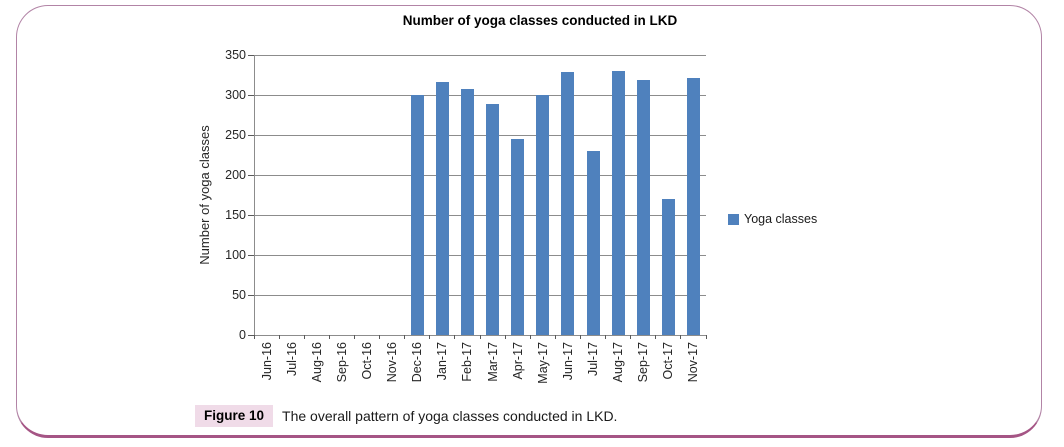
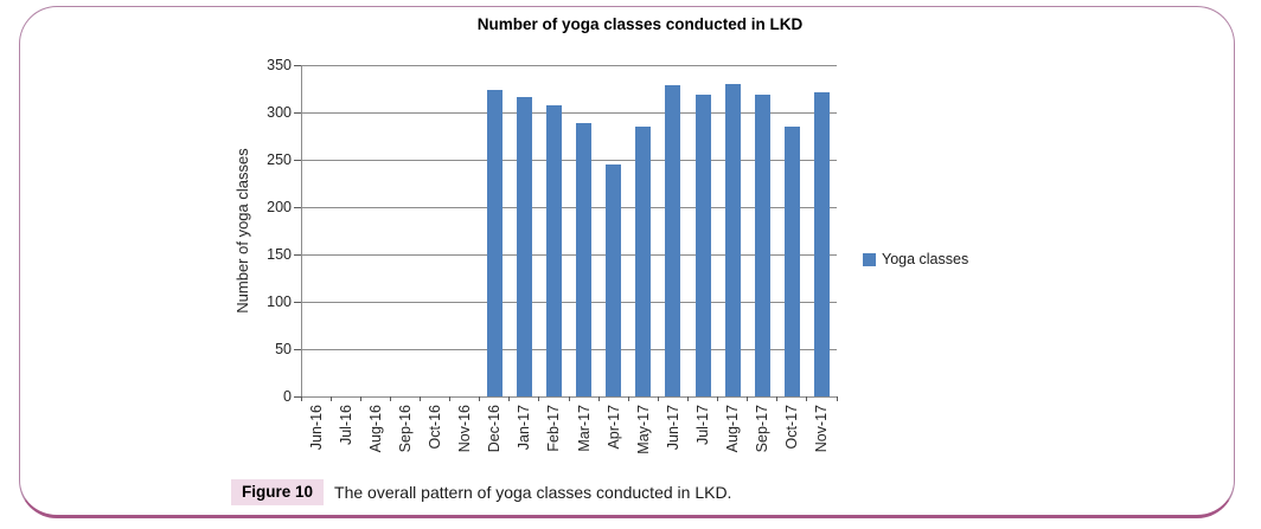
Dec-16: 300 -> 320
May-17: 300 -> 280
Jul-17: 230 -> 320
Oct-17: 170 -> 280
